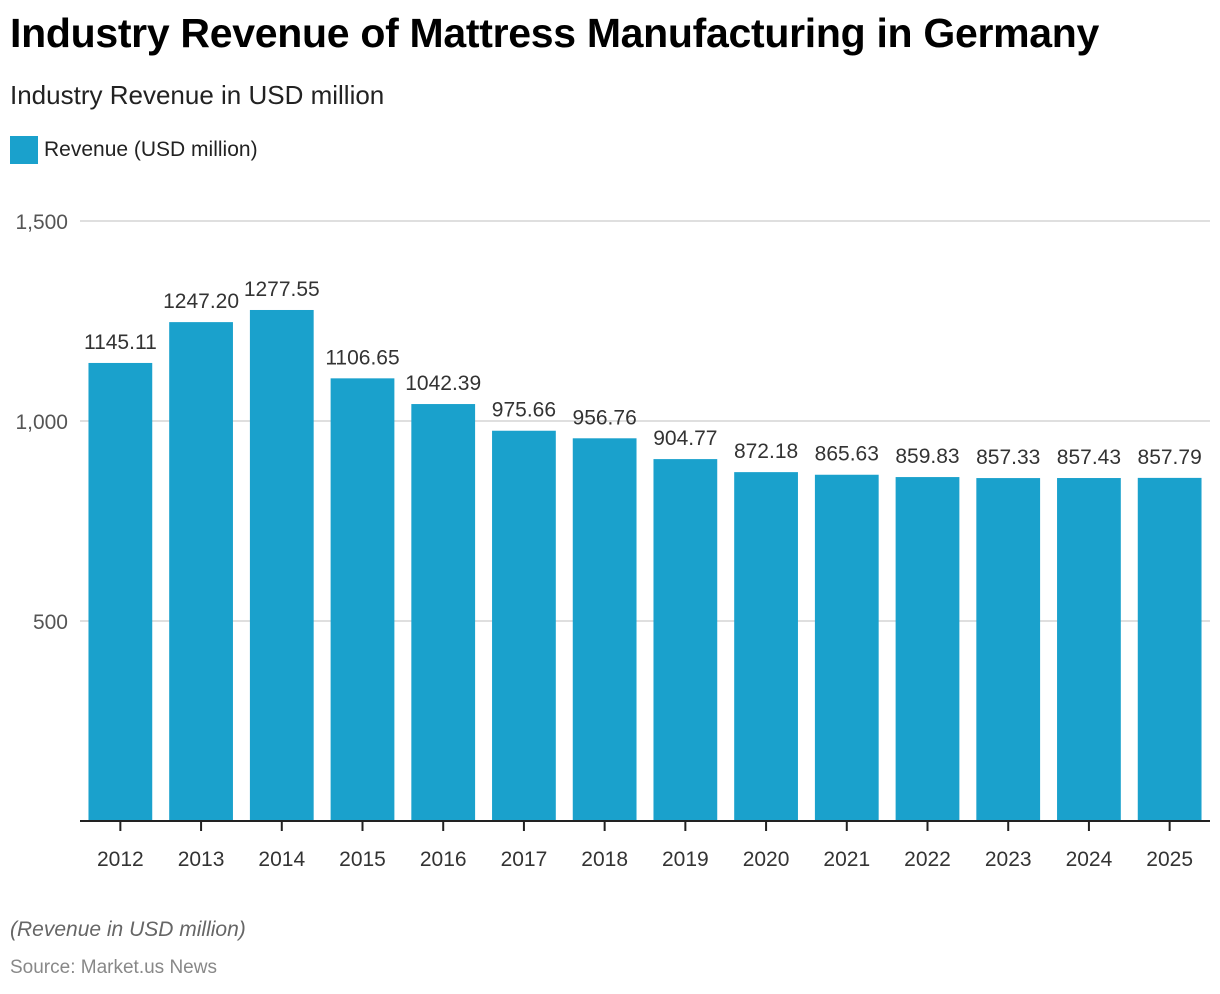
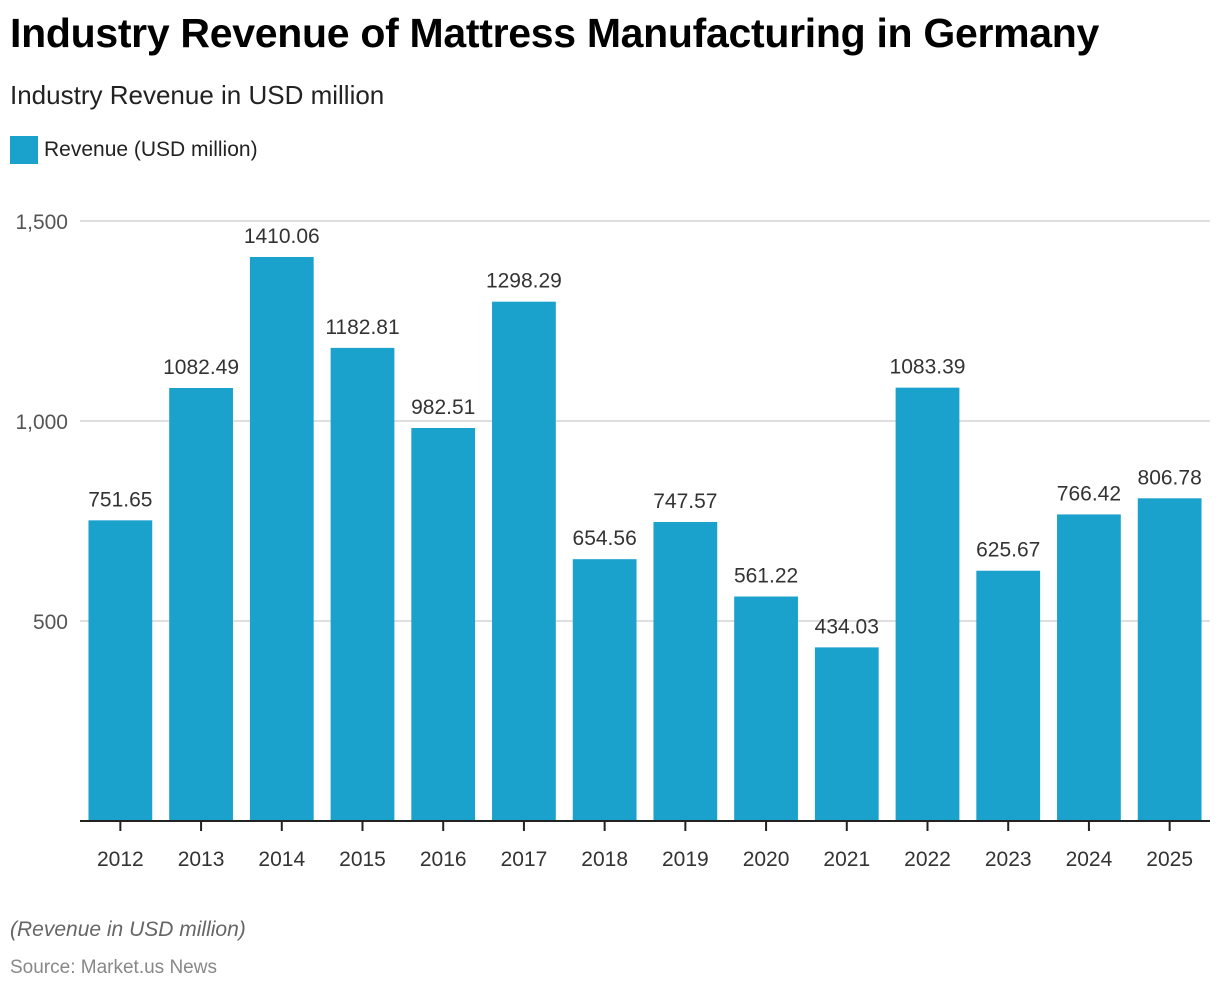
2012: 1145.11 -> 751.65
2013: 1247.20 -> 1082.49
2014: 1277.55 -> 1410.06
2015: 1106.65 -> 1182.81
2016: 1042.39 -> 982.51
2017: 975.66 -> 1298.29
2018: 956.76 -> 654.56
2019: 904.77 -> 747.57
2020: 872.18 -> 561.22
2021: 865.63 -> 434.03
2022: 859.83 -> 1083.39
2023: 857.33 -> 625.67
2024: 857.43 -> 766.42
2025: 857.79 -> 806.78
